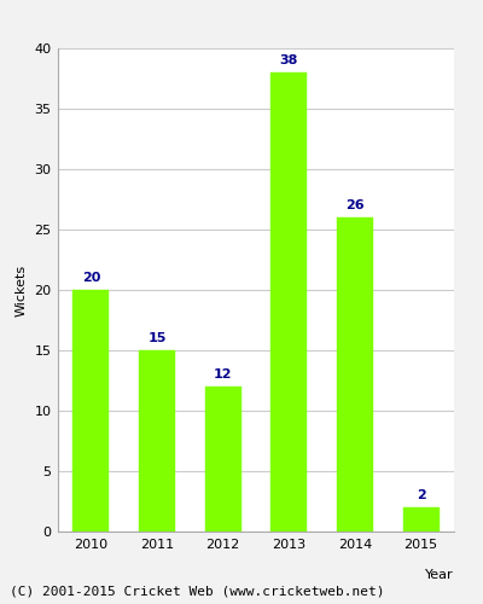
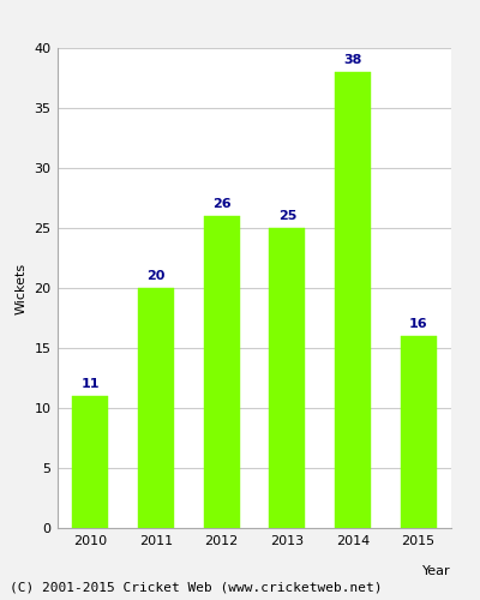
2010: 20 -> 11
2011: 15 -> 20
2012: 12 -> 26
2013: 38 -> 25
2014: 26 -> 38
2015: 2 -> 16
